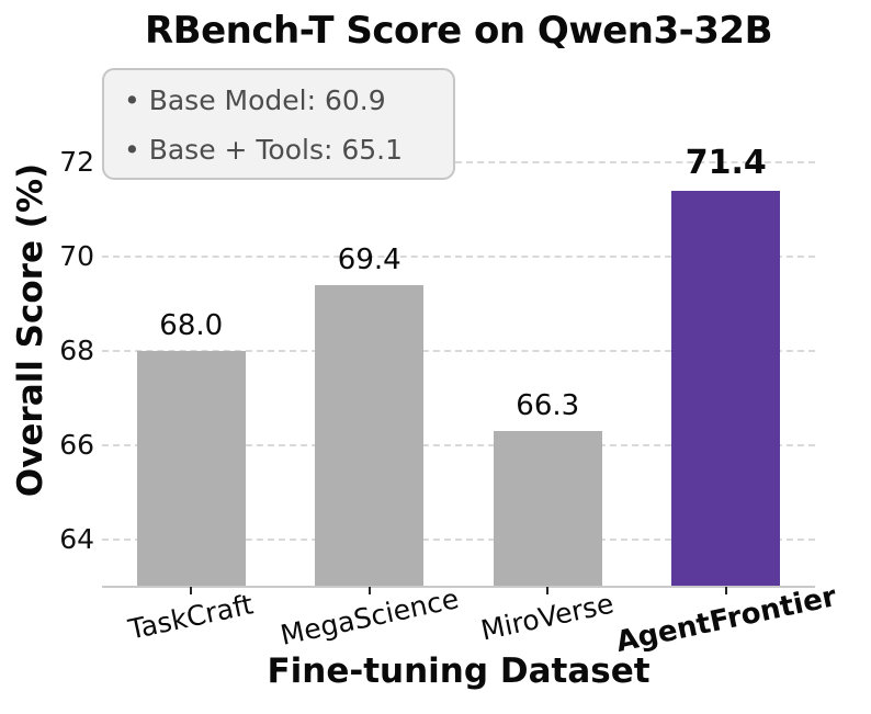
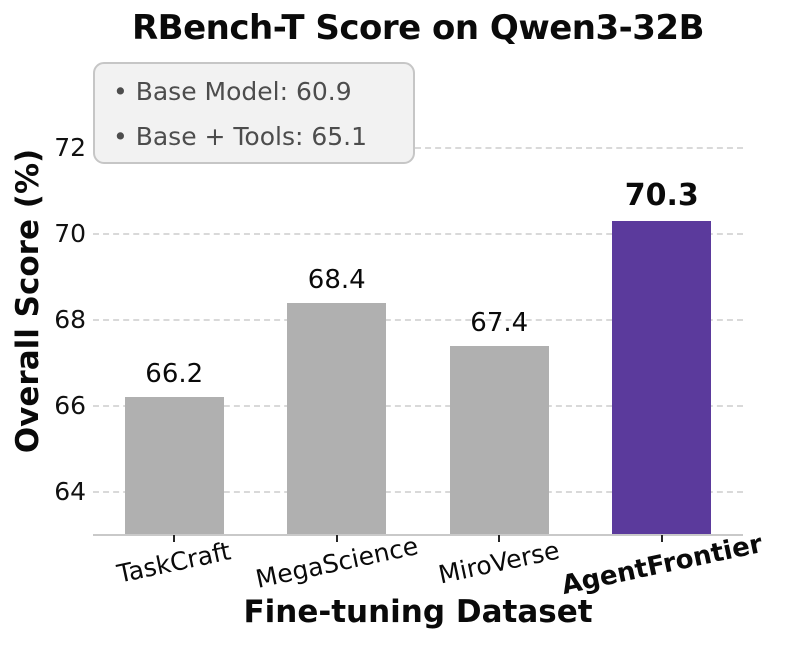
TaskCraft: 68.0 -> 66.2
MegaScience: 69.4 -> 68.4
MiroVerse: 66.3 -> 67.4
AgentFrontier: 71.4 -> 70.3
